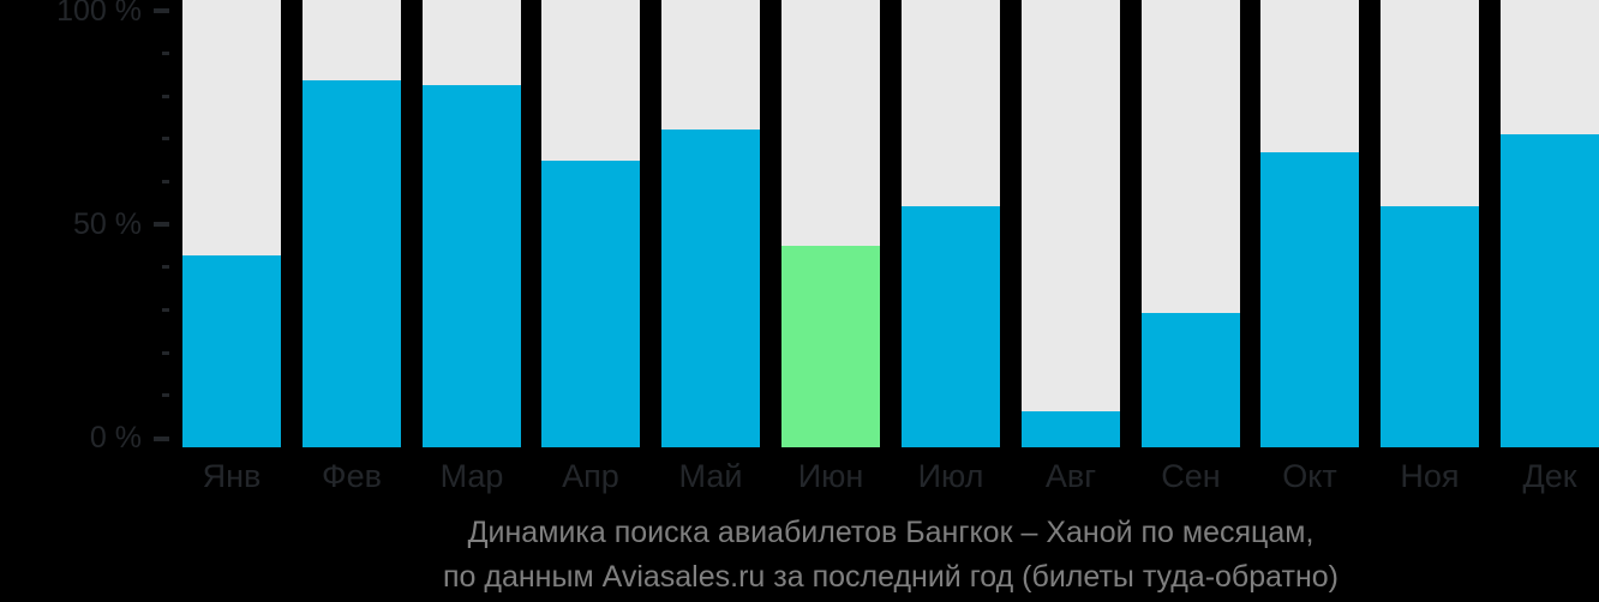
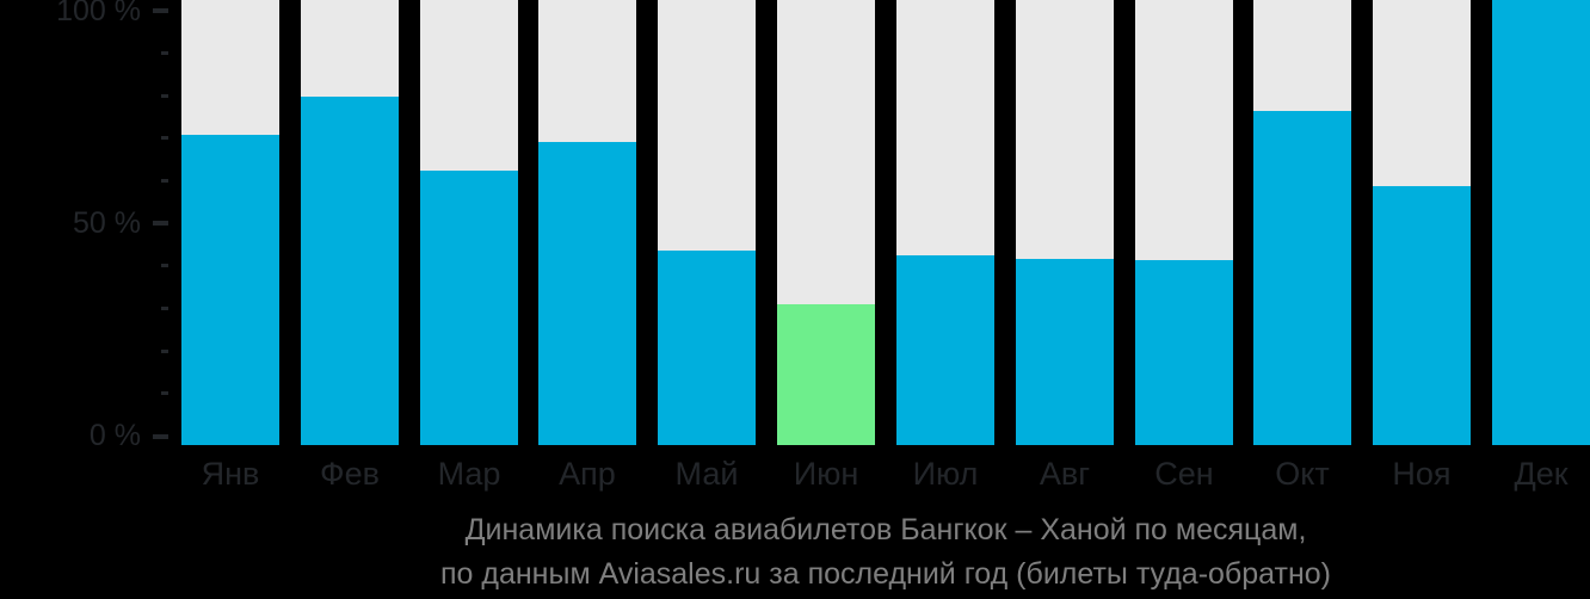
Янв: 43% -> 70%
Фев: 82% -> 78%
Мар: 81% -> 62%
Апр: 64% -> 68%
Май: 71% -> 44%
Июн: 45% -> 32%
Июл: 54% -> 43%
Авг: 8% -> 42%
Сен: 30% -> 42%
Окт: 66% -> 75%
Ноя: 54% -> 58%
Дек: 70% -> 100%
